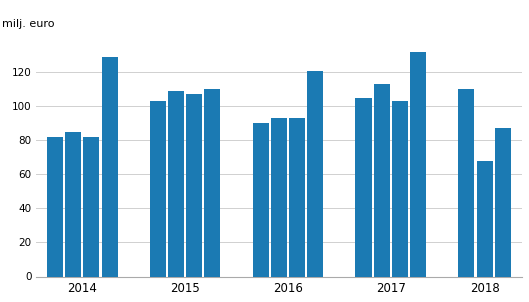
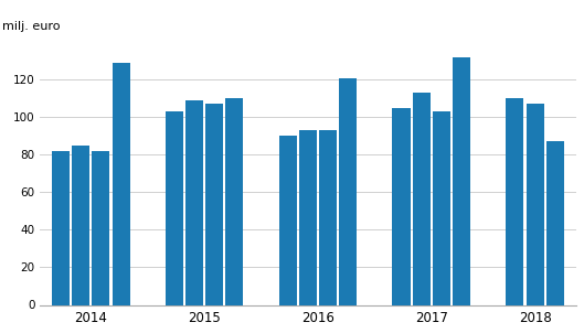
2018: 68 -> 107
